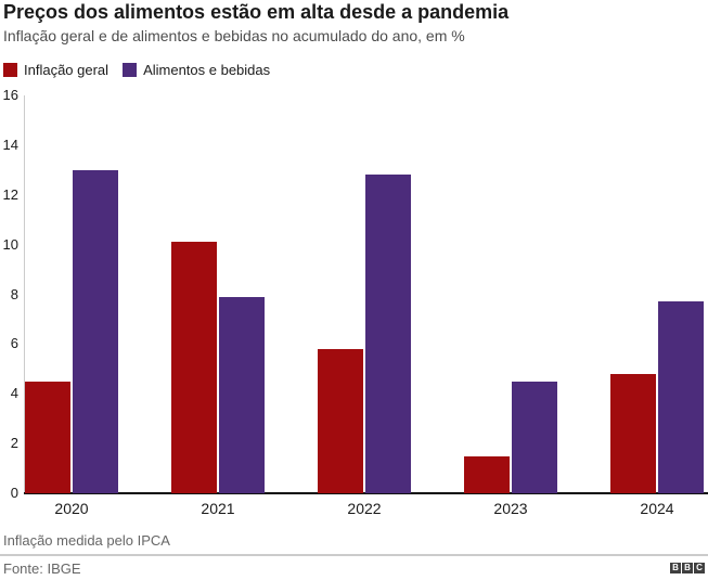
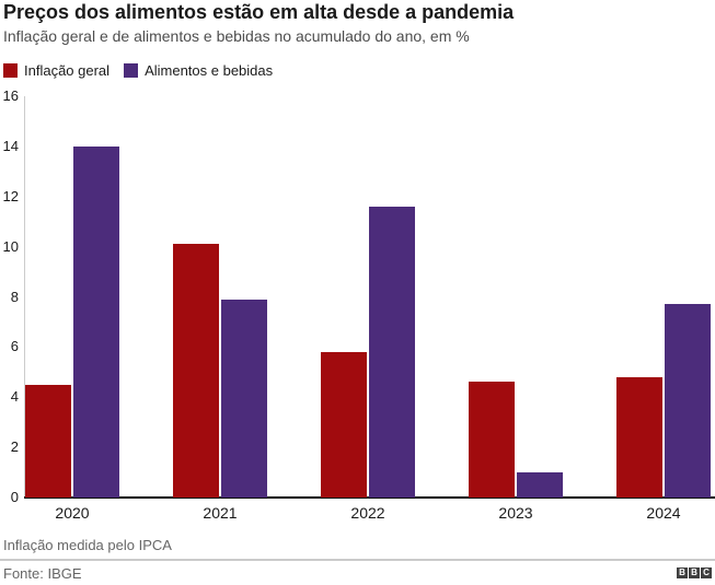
Alimentos e bebidas/2020: 13.0 -> 14.0
Alimentos e bebidas/2022: 12.8 -> 11.6
Inflação geral/2023: 1.5 -> 4.6
Alimentos e bebidas/2023: 4.5 -> 1.0
